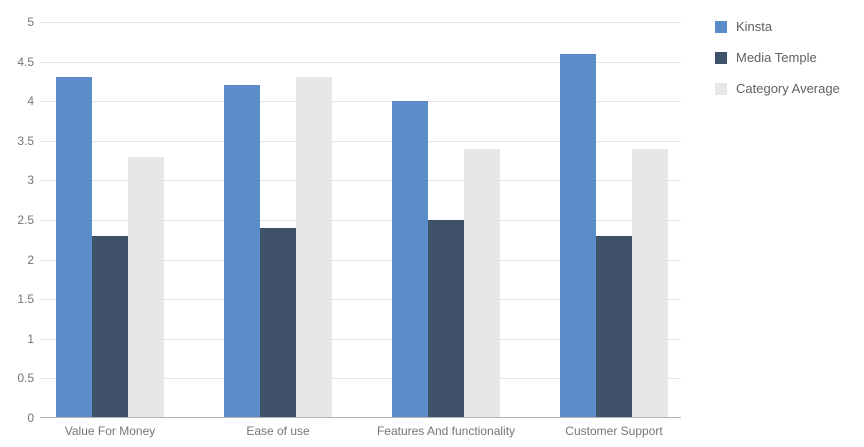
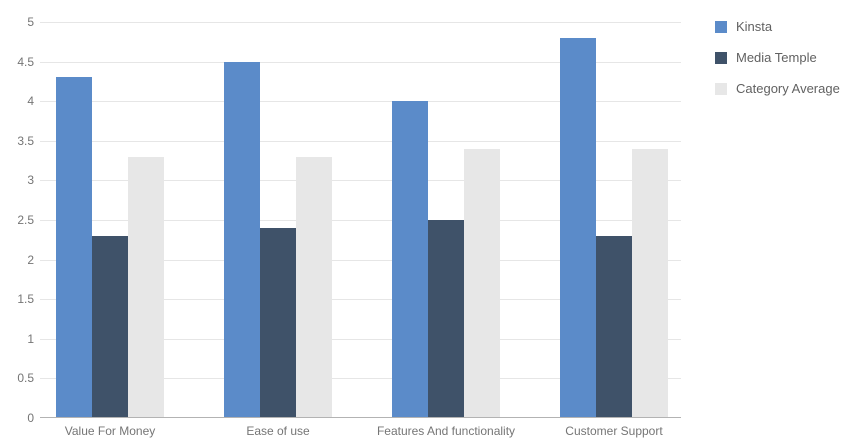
Kinsta/Ease of use: 4.2 -> 4.5
Category Average/Ease of use: 4.3 -> 3.3
Kinsta/Customer Support: 4.6 -> 4.8
